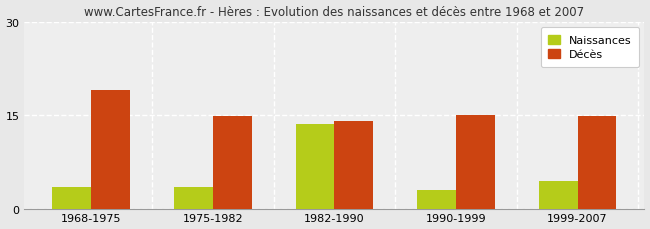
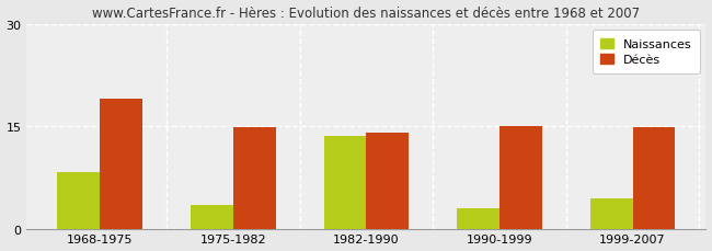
Naissances/1968-1975: 3.5 -> 8.2
